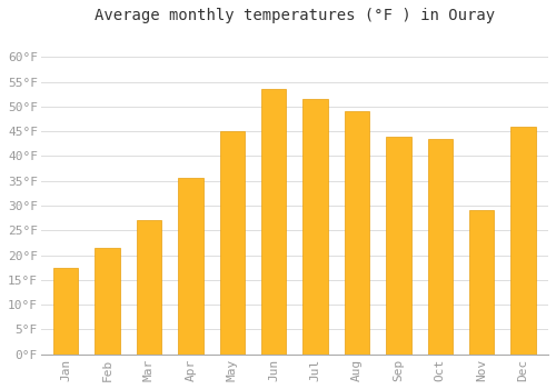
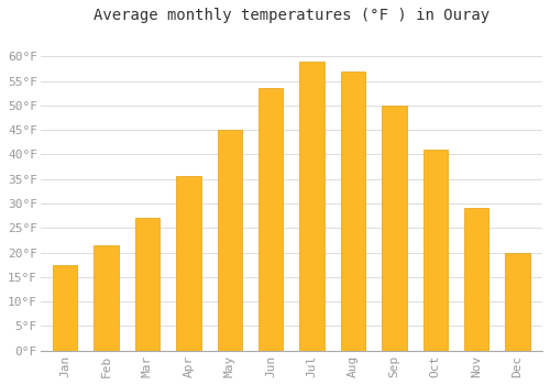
Jul: 51.5°F -> 59.0°F
Aug: 49.0°F -> 57.0°F
Sep: 44.0°F -> 50.0°F
Oct: 43.5°F -> 41.0°F
Dec: 46.0°F -> 20.0°F
